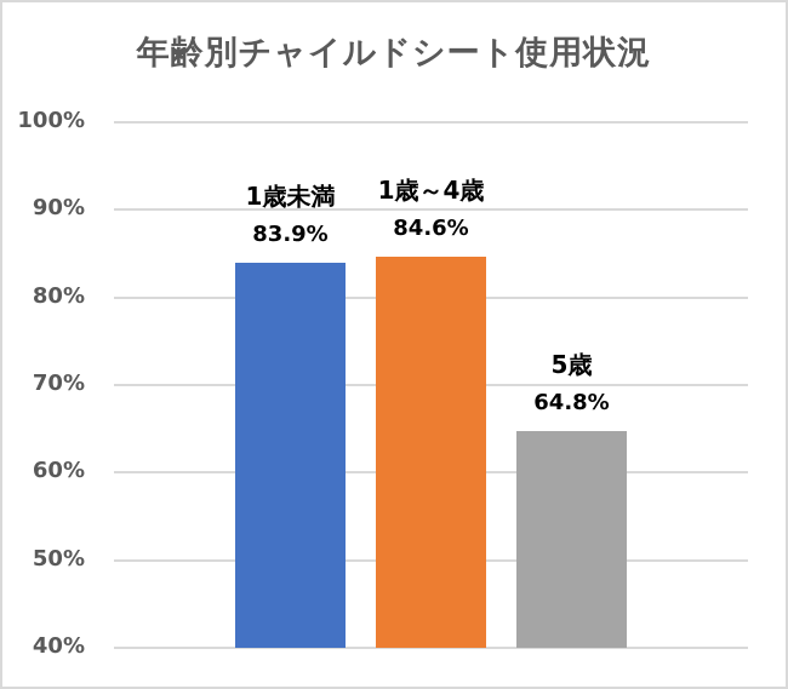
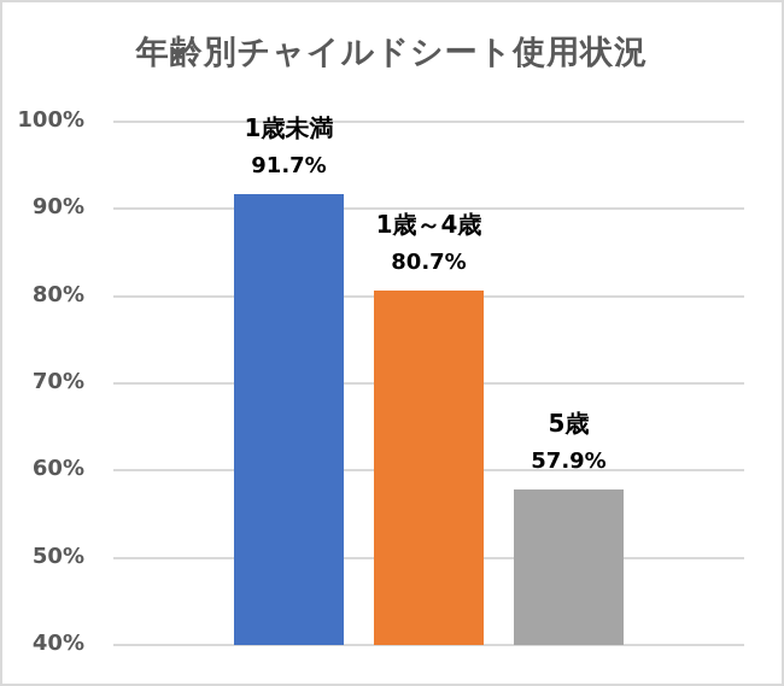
1歳未満: 83.9% -> 91.7%
1歳～4歳: 84.6% -> 80.7%
5歳: 64.8% -> 57.9%
